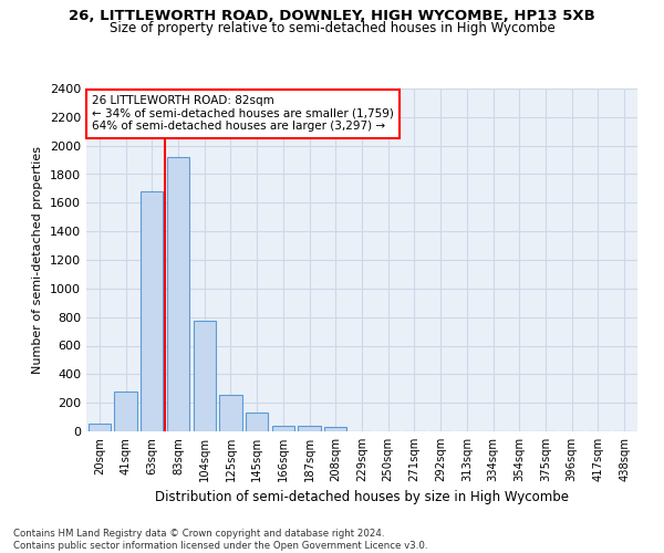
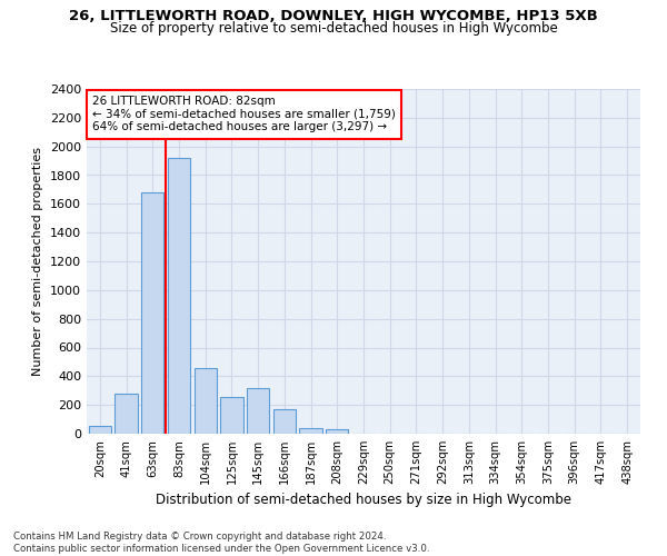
104sqm: 780 -> 460
145sqm: 130 -> 320
166sqm: 40 -> 170
